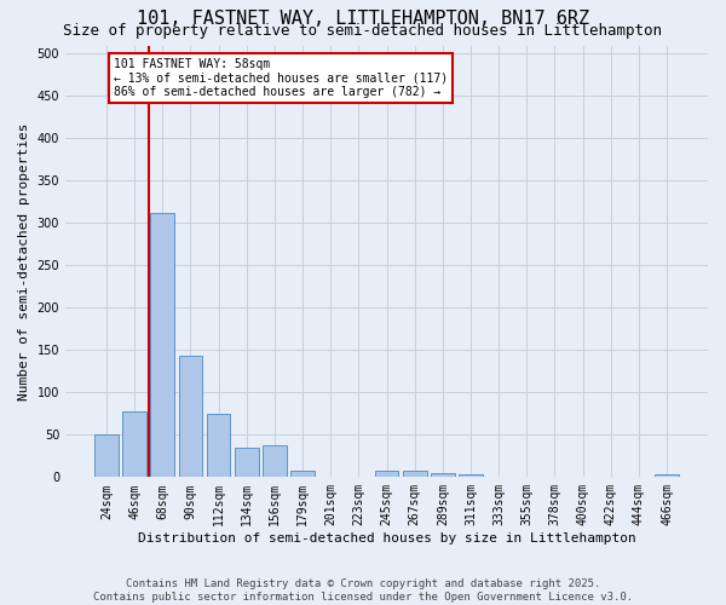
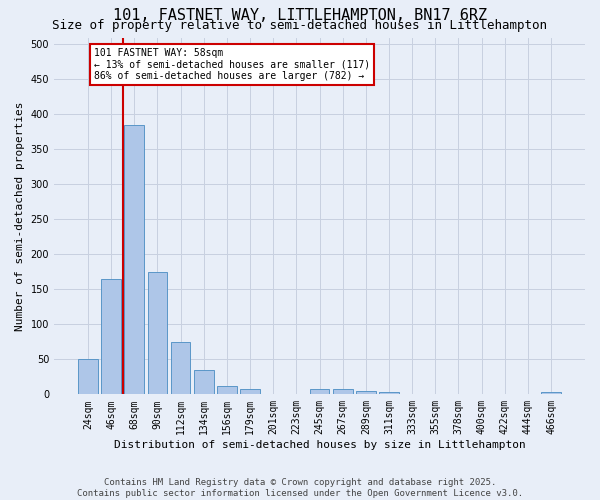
46sqm: 78 -> 165
68sqm: 312 -> 385
90sqm: 144 -> 175
156sqm: 38 -> 12
